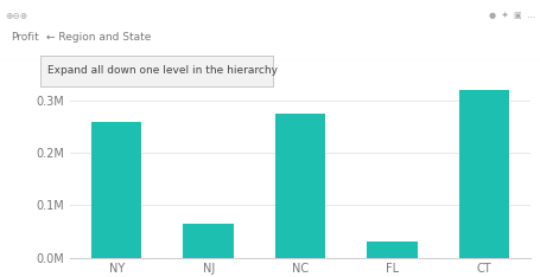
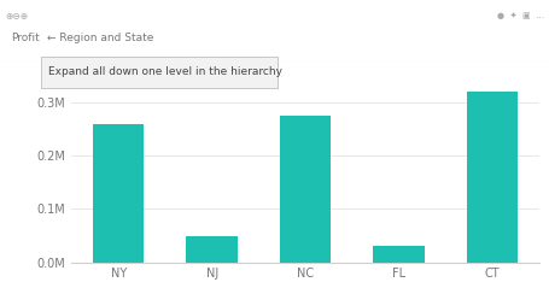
NJ: 0.065M -> 0.050M
